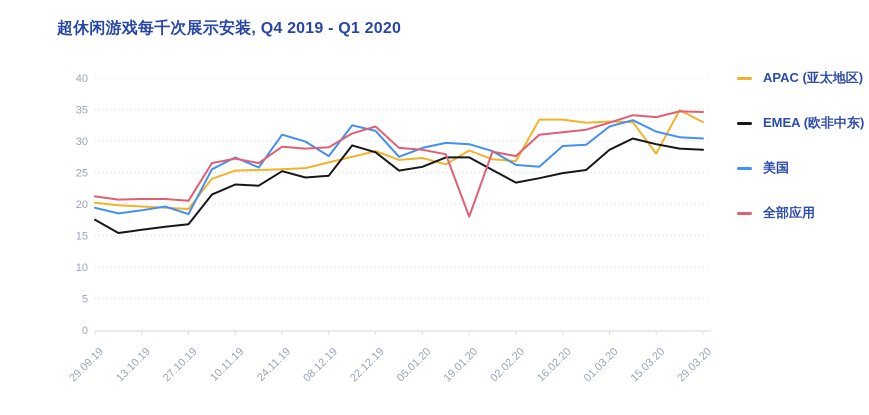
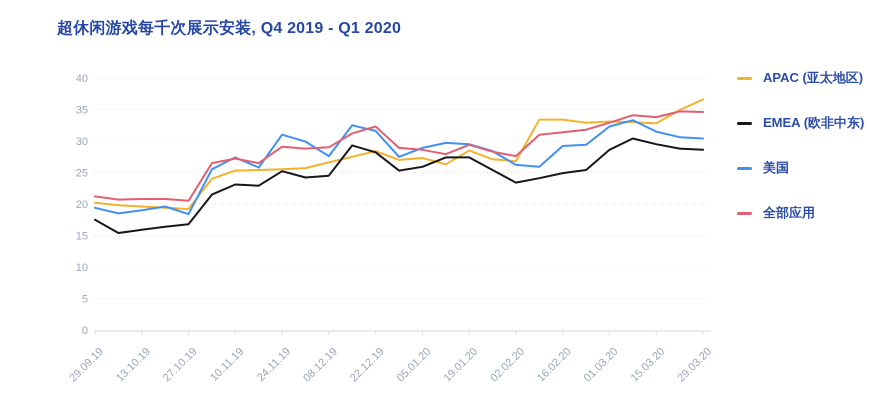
全部应用/19.01.20: 18 -> 29
APAC (亚太地区)/15.03.20: 28 -> 33
APAC (亚太地区)/29.03.20: 33 -> 37
